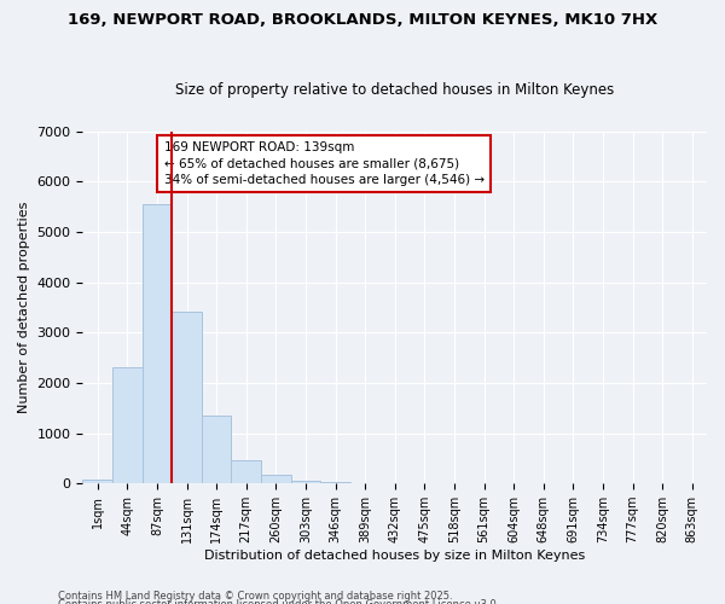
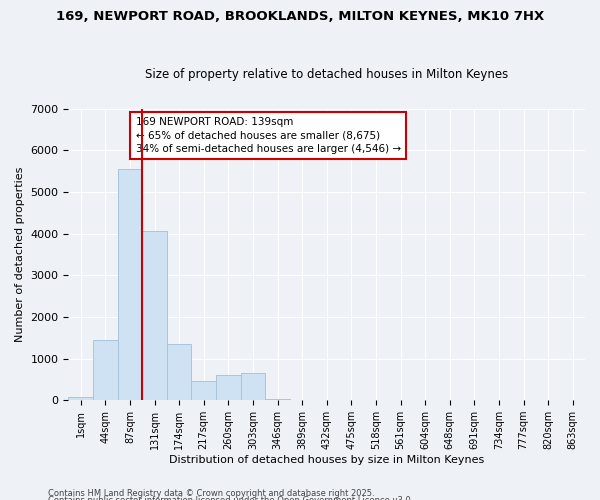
44sqm: 2300 -> 1450
131sqm: 3420 -> 4050
260sqm: 180 -> 600
303sqm: 60 -> 650
